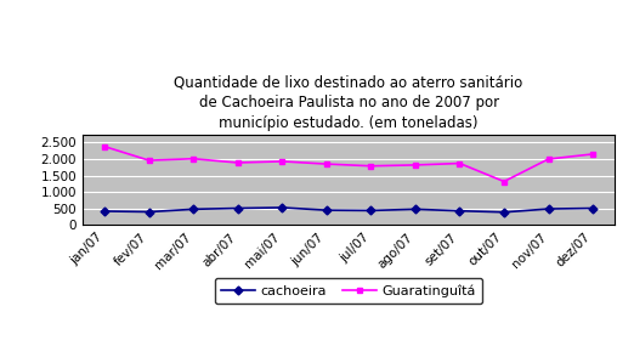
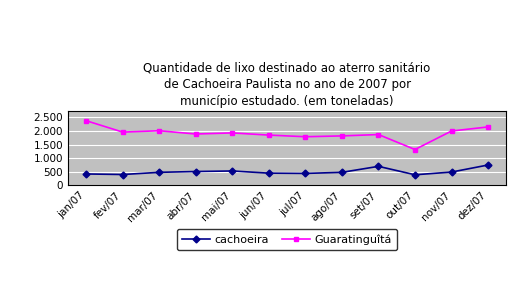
cachoeira/set/07: 430 -> 700
cachoeira/dez/07: 510 -> 750
